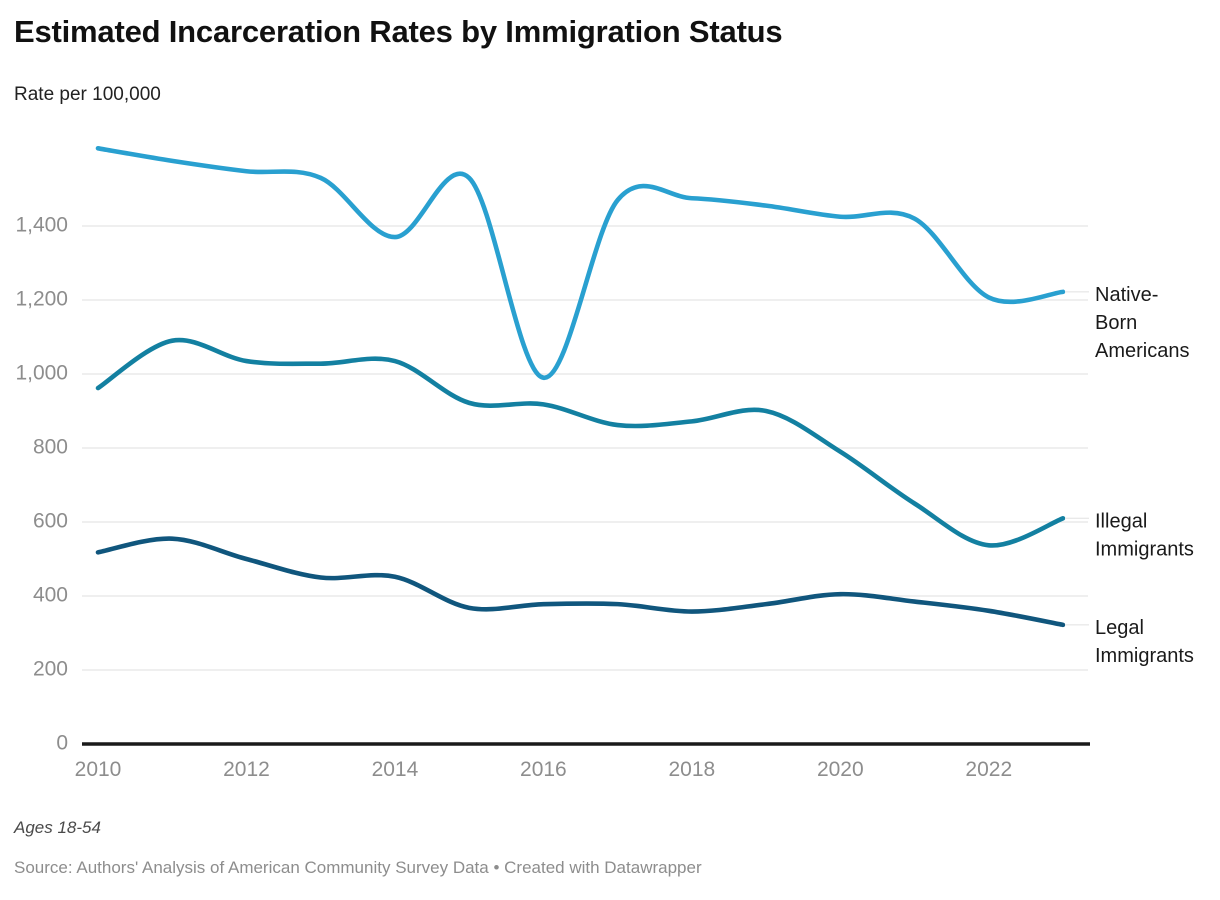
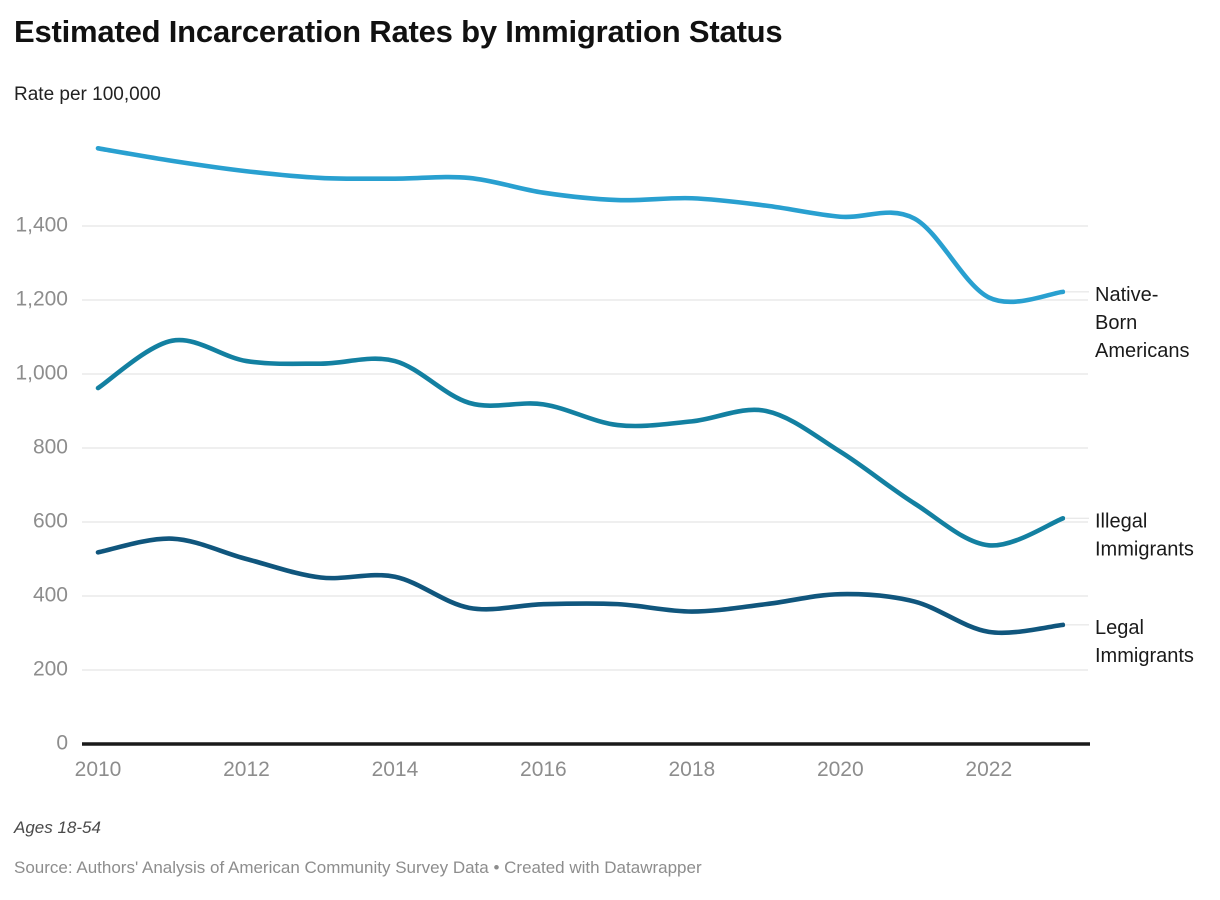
Native-Born Americans/2014: 1370 -> 1530
Native-Born Americans/2016: 990 -> 1490
Legal Immigrants/2022: 360 -> 300
